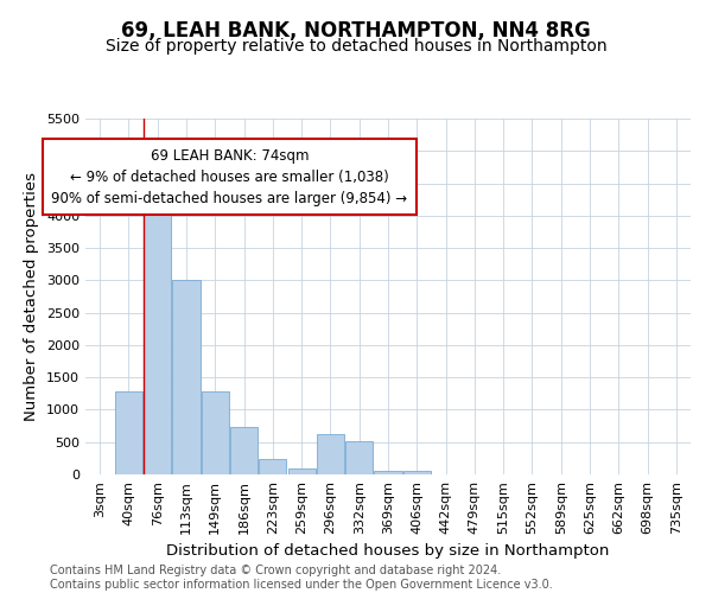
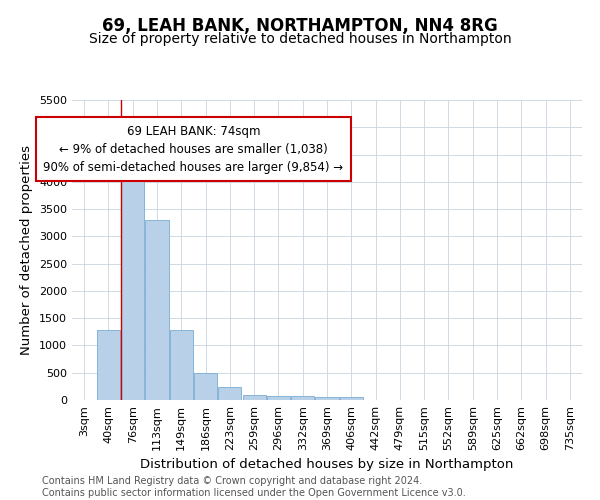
113sqm: 3000 -> 3300
186sqm: 740 -> 490
296sqm: 620 -> 80
332sqm: 520 -> 80
